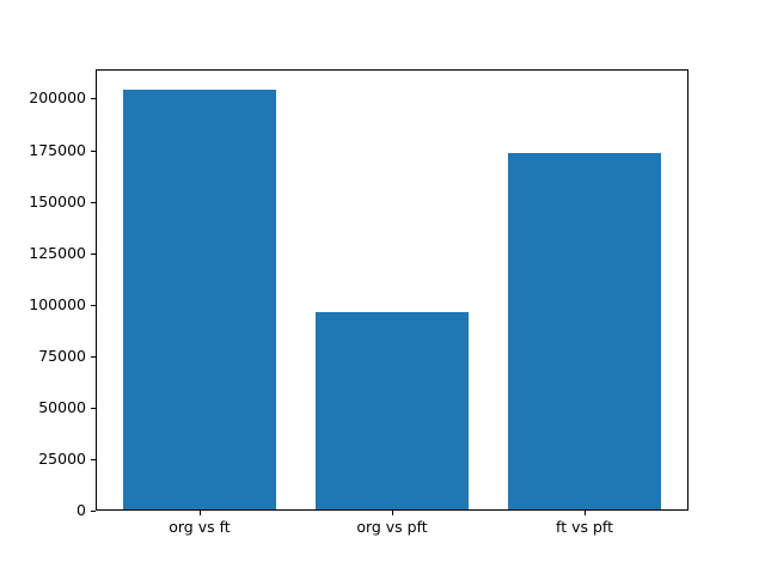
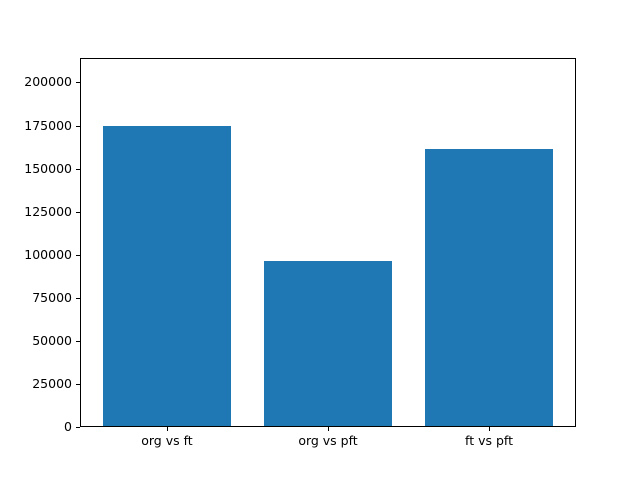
org vs ft: 204000 -> 174000
ft vs pft: 173000 -> 161000
